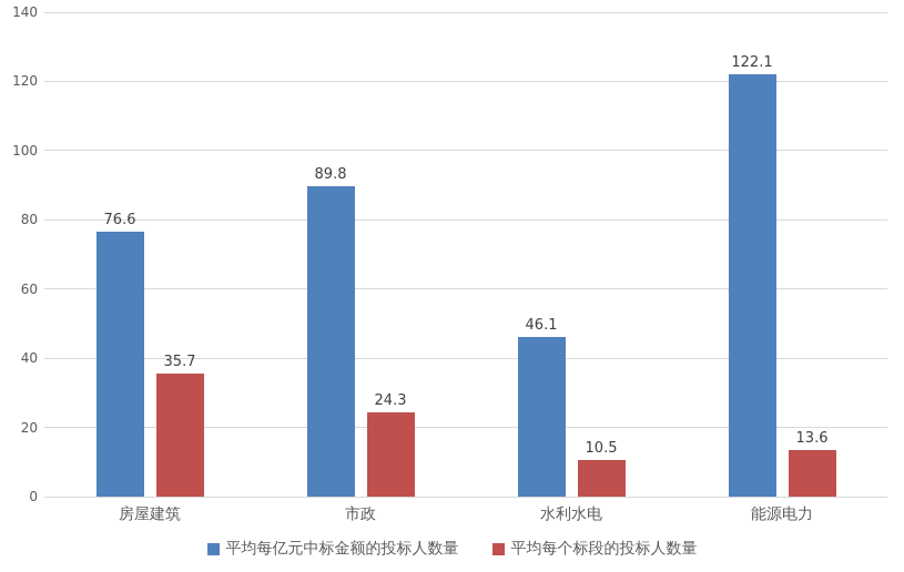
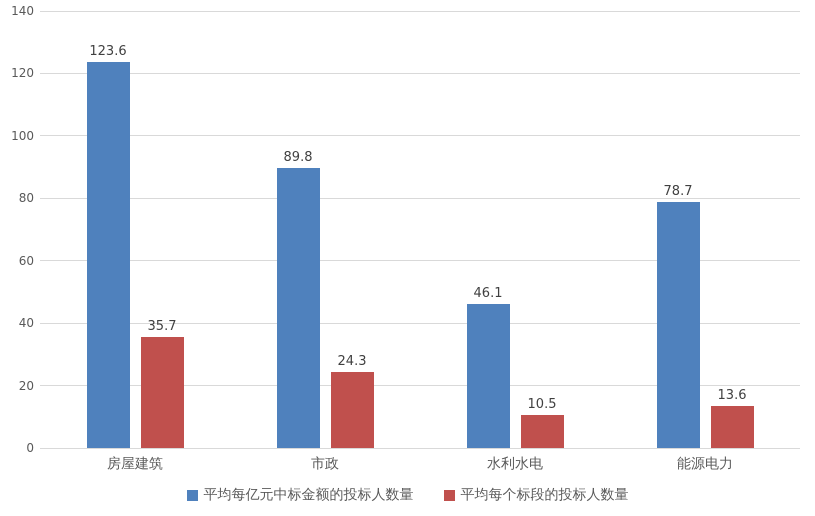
平均每亿元中标金额的投标人数量/房屋建筑: 76.6 -> 123.6
平均每亿元中标金额的投标人数量/能源电力: 122.1 -> 78.7
